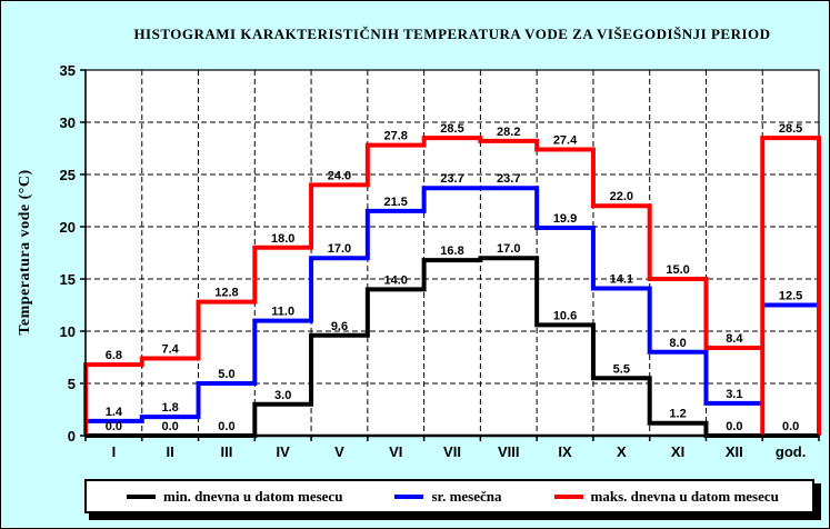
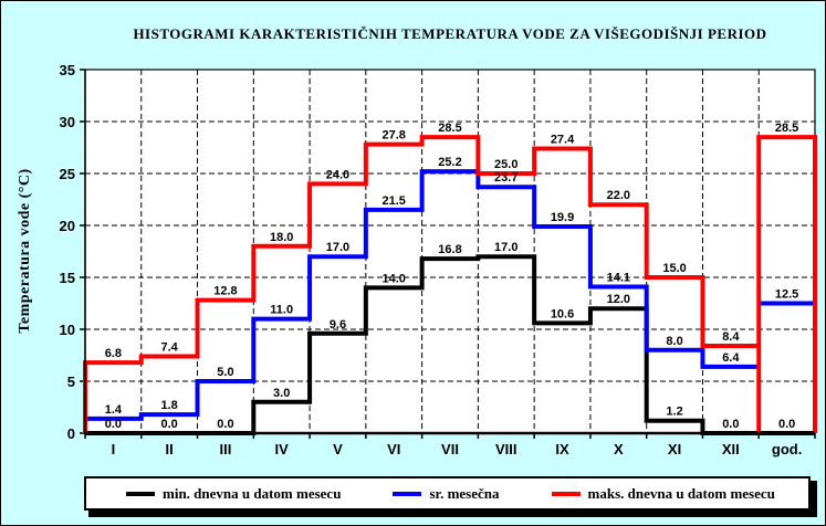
sr. mesečna/VII: 23.7 -> 25.2
maks. dnevna u datom mesecu/VIII: 28.2 -> 25.0
min. dnevna u datom mesecu/X: 5.5 -> 12.0
sr. mesečna/XII: 3.1 -> 6.4
